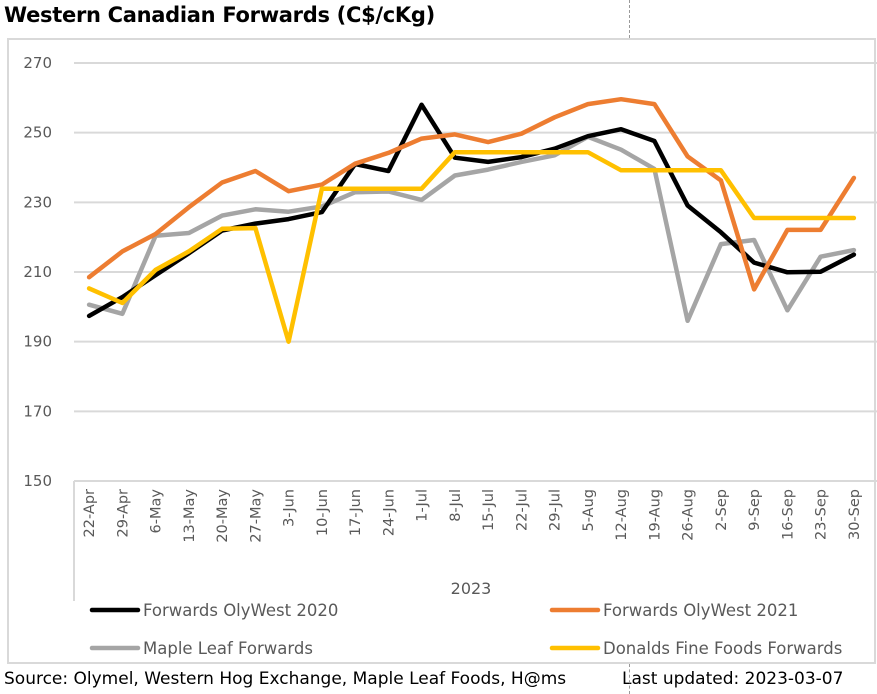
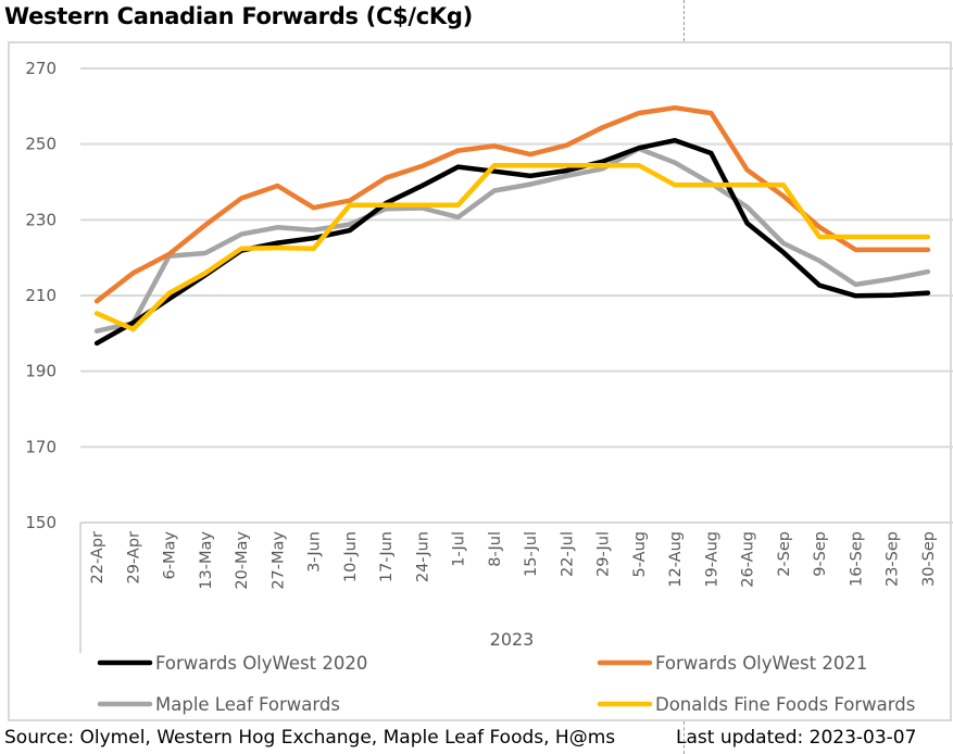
Maple Leaf Forwards/29-Apr: 198 -> 203
Donalds Fine Foods Forwards/3-Jun: 190 -> 222
Forwards OlyWest 2020/17-Jun: 241 -> 234
Forwards OlyWest 2020/1-Jul: 258 -> 244
Maple Leaf Forwards/26-Aug: 196 -> 233
Maple Leaf Forwards/2-Sep: 218 -> 224
Forwards OlyWest 2021/9-Sep: 205 -> 228
Maple Leaf Forwards/16-Sep: 199 -> 213
Forwards OlyWest 2020/30-Sep: 215 -> 211
Forwards OlyWest 2021/30-Sep: 237 -> 222
